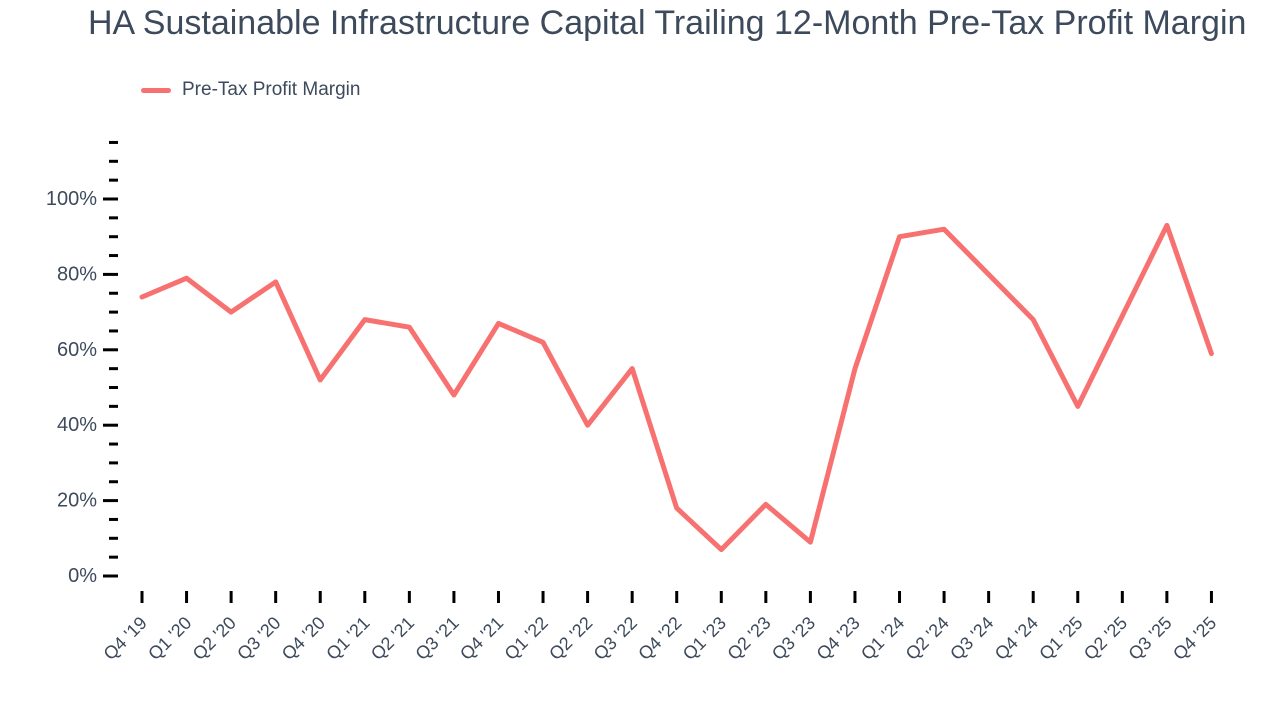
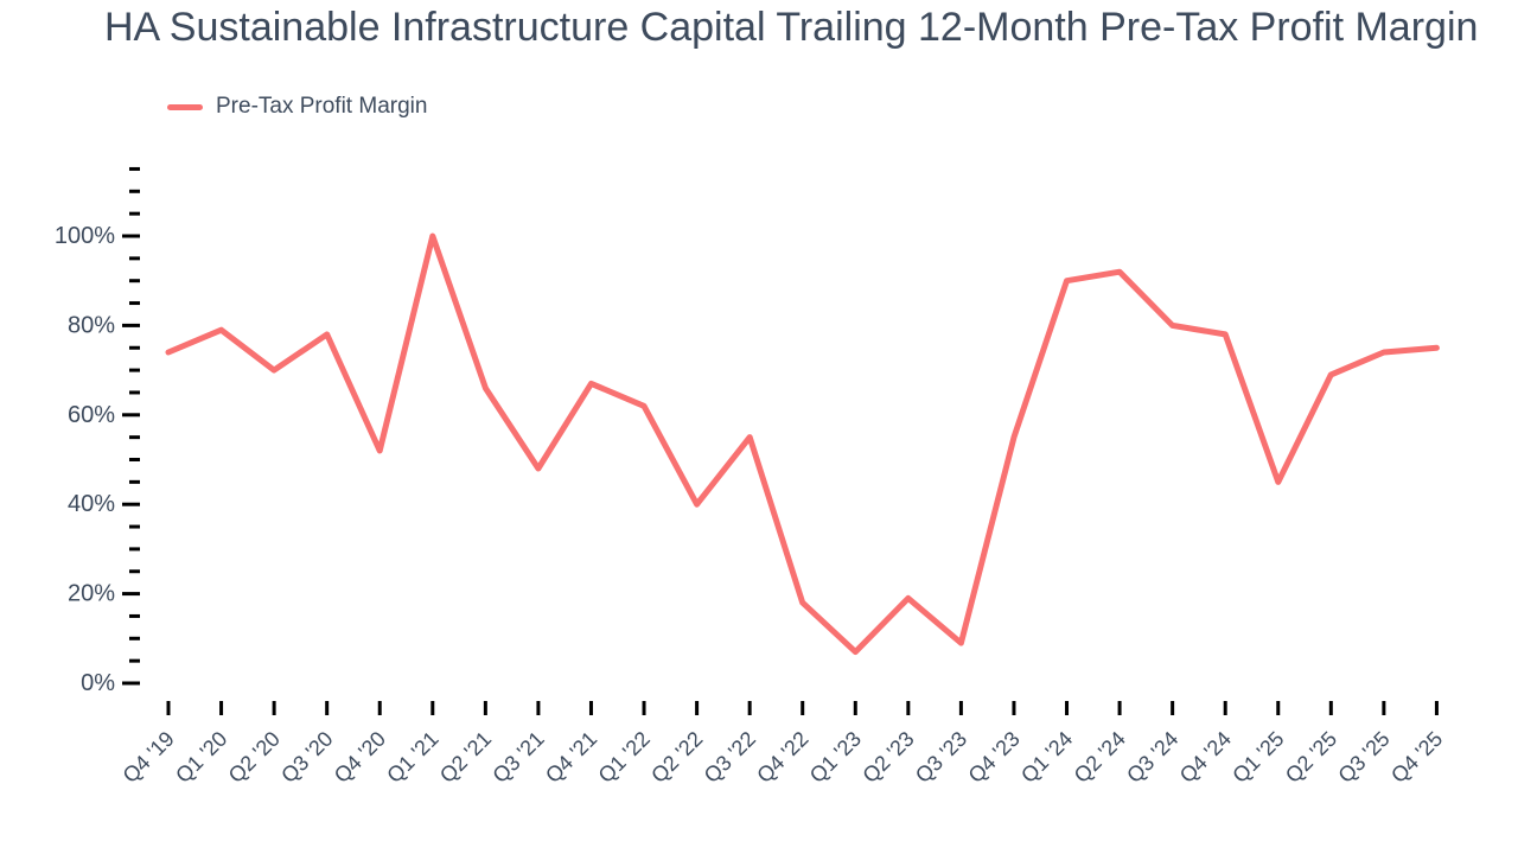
Q1 '21: 68% -> 100%
Q4 '24: 68% -> 78%
Q3 '25: 93% -> 74%
Q4 '25: 59% -> 75%
